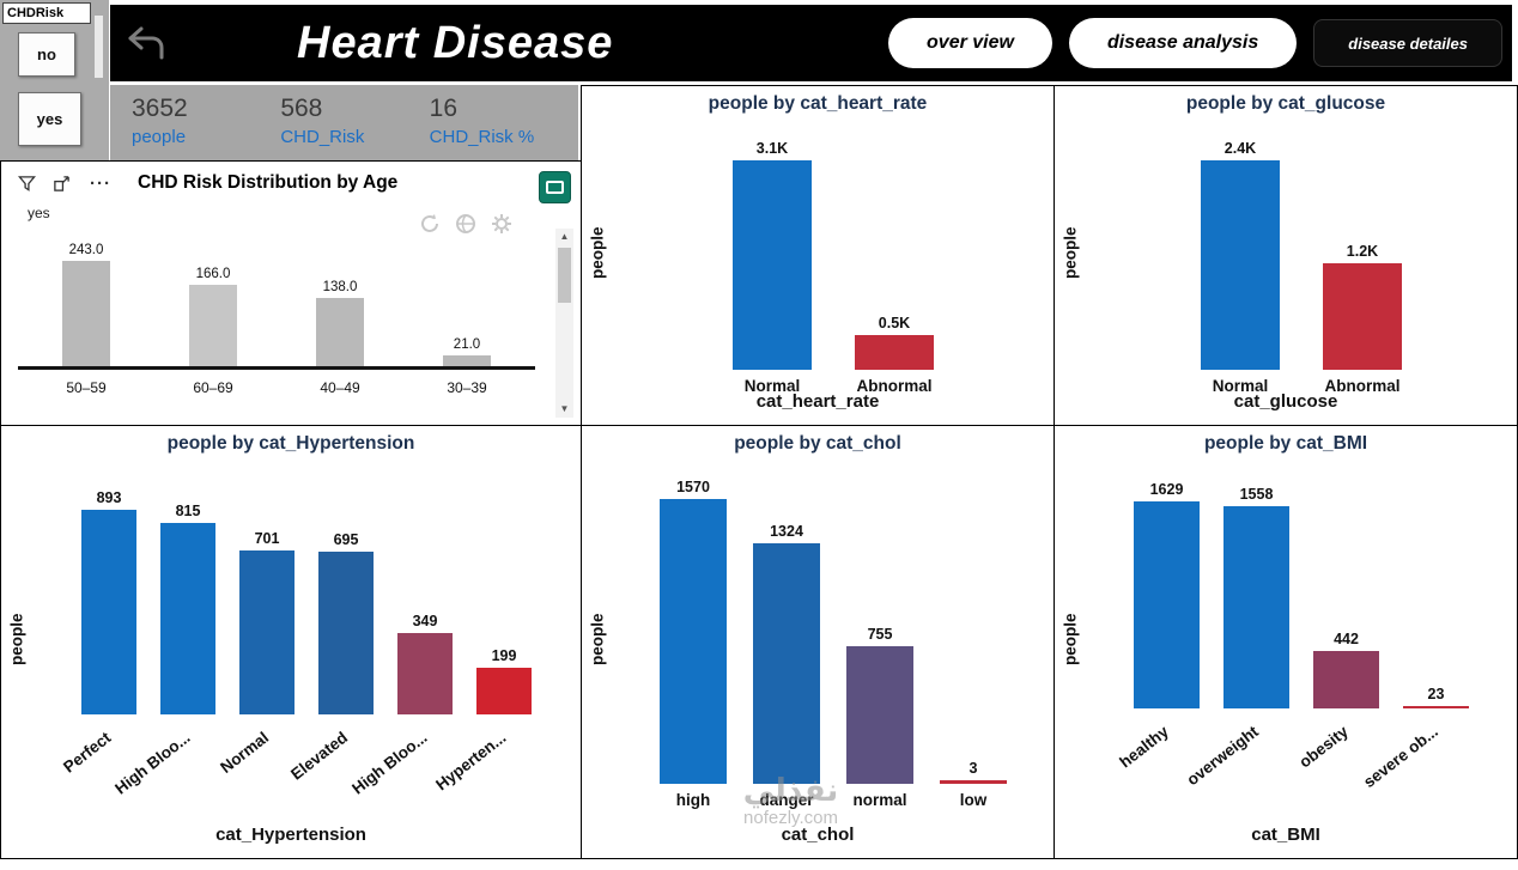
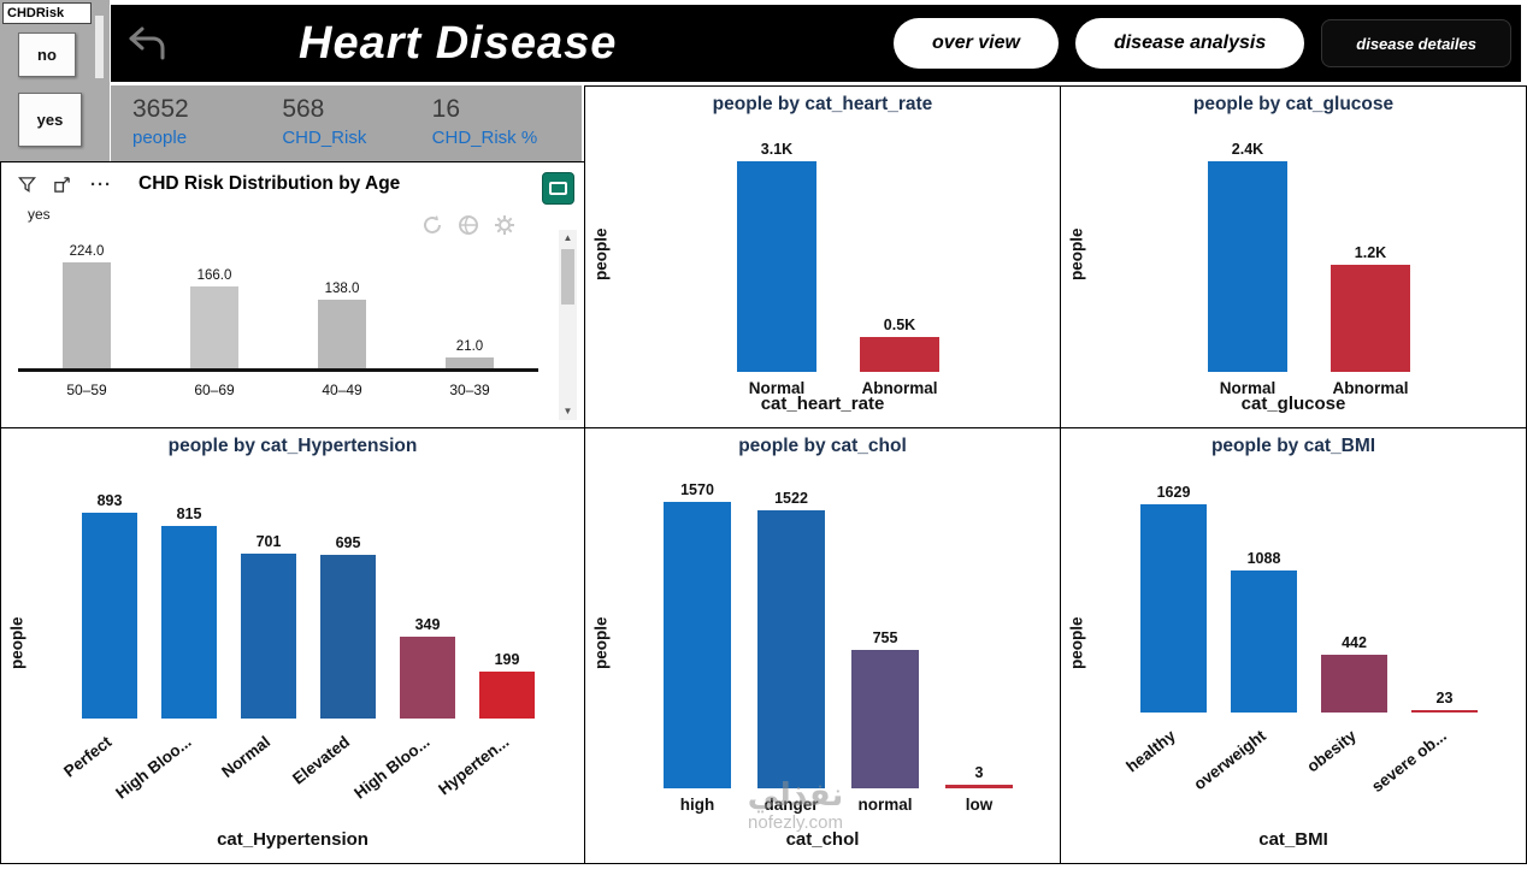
CHD Risk Distribution by Age/50–59: 243.0 -> 224.0
people by cat_chol/danger: 1324 -> 1522
people by cat_BMI/overweight: 1558 -> 1088
